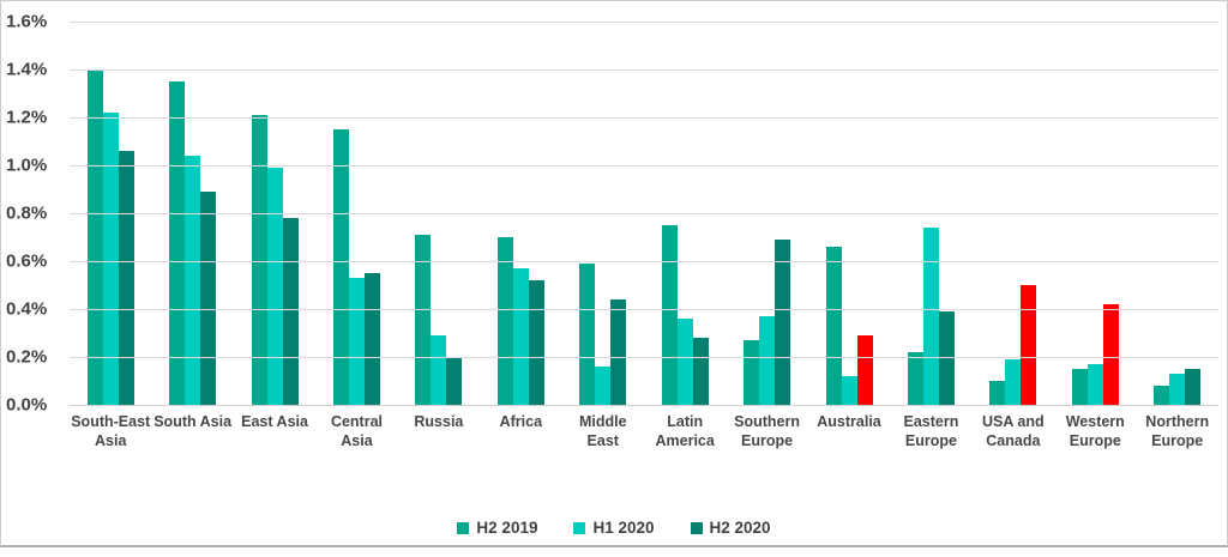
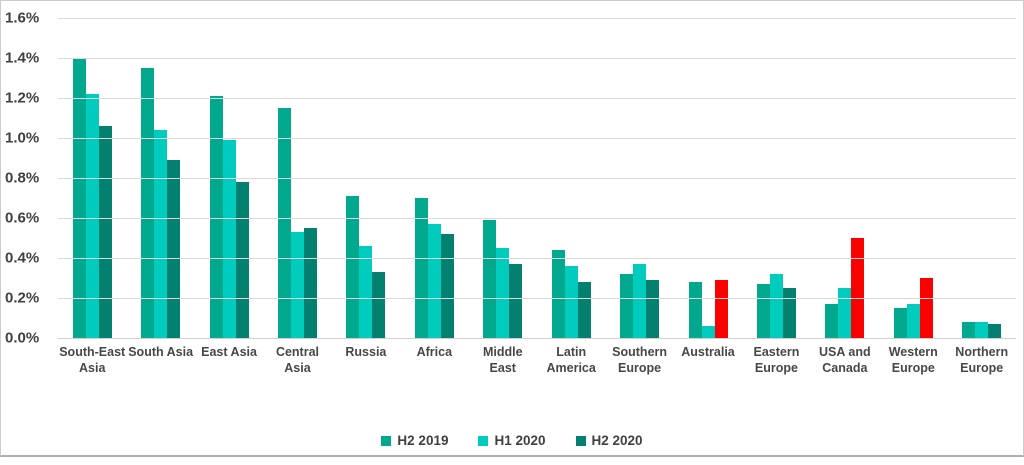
H1 2020/Russia: 0.29% -> 0.46%
H2 2020/Russia: 0.20% -> 0.33%
H1 2020/Middle East: 0.16% -> 0.45%
H2 2020/Middle East: 0.44% -> 0.37%
H2 2019/Latin America: 0.75% -> 0.44%
H2 2019/Southern Europe: 0.27% -> 0.32%
H2 2020/Southern Europe: 0.69% -> 0.29%
H2 2019/Australia: 0.66% -> 0.28%
H1 2020/Australia: 0.12% -> 0.06%
H2 2019/Eastern Europe: 0.22% -> 0.27%
H1 2020/Eastern Europe: 0.74% -> 0.32%
H2 2020/Eastern Europe: 0.39% -> 0.25%
H2 2019/USA and Canada: 0.10% -> 0.17%
H1 2020/USA and Canada: 0.19% -> 0.25%
H2 2020/Western Europe: 0.42% -> 0.30%
H1 2020/Northern Europe: 0.13% -> 0.08%
H2 2020/Northern Europe: 0.15% -> 0.07%
